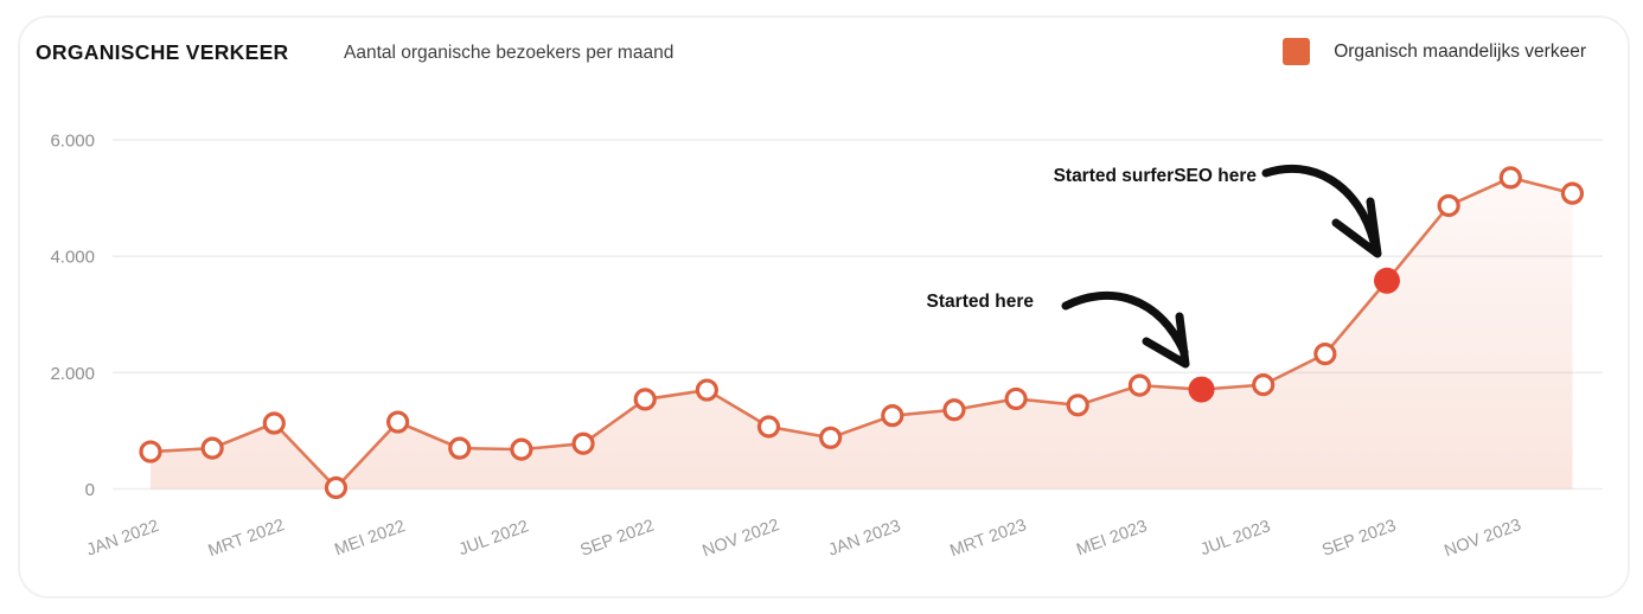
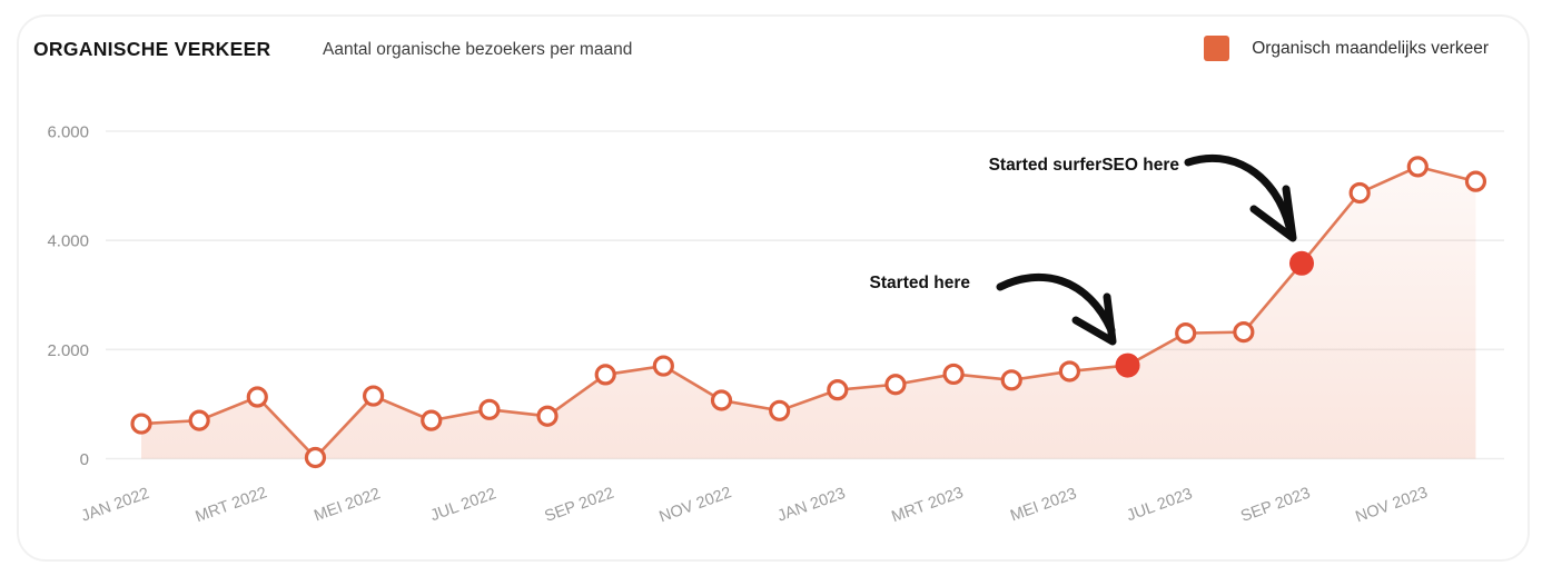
JUL 2022: 700 -> 900
MEI 2023: 1800 -> 1600
JUL 2023: 1800 -> 2300
